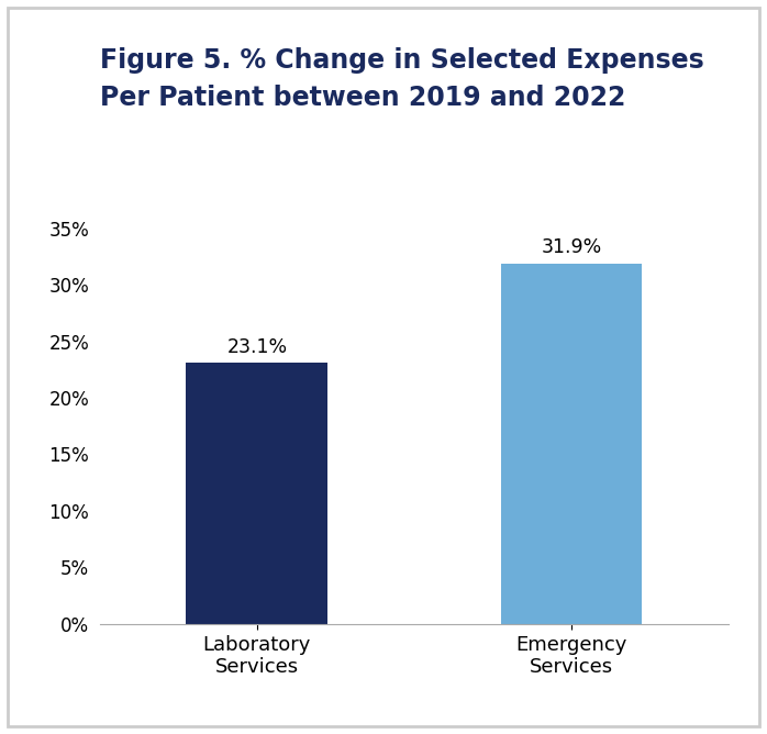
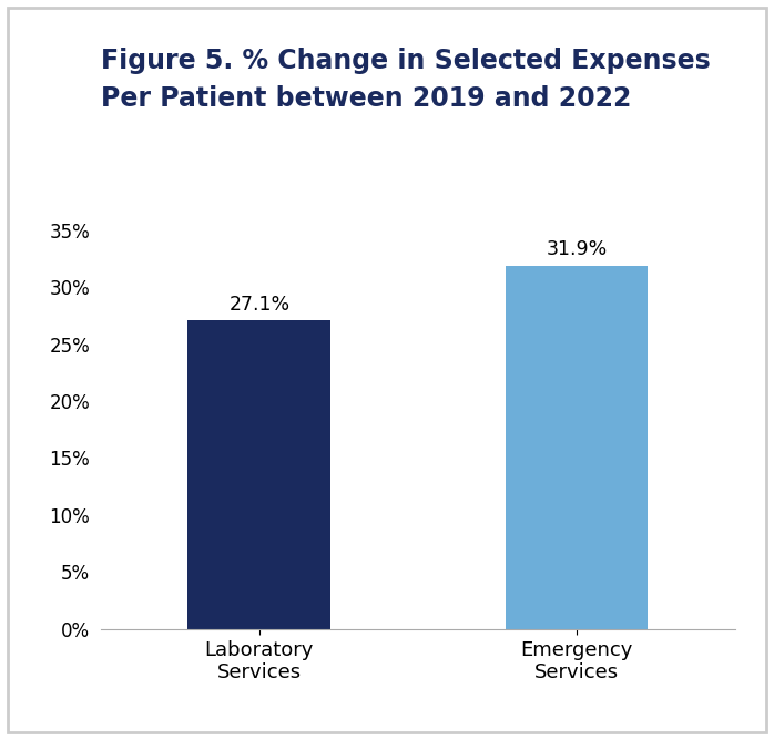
Laboratory Services: 23.1% -> 27.1%
